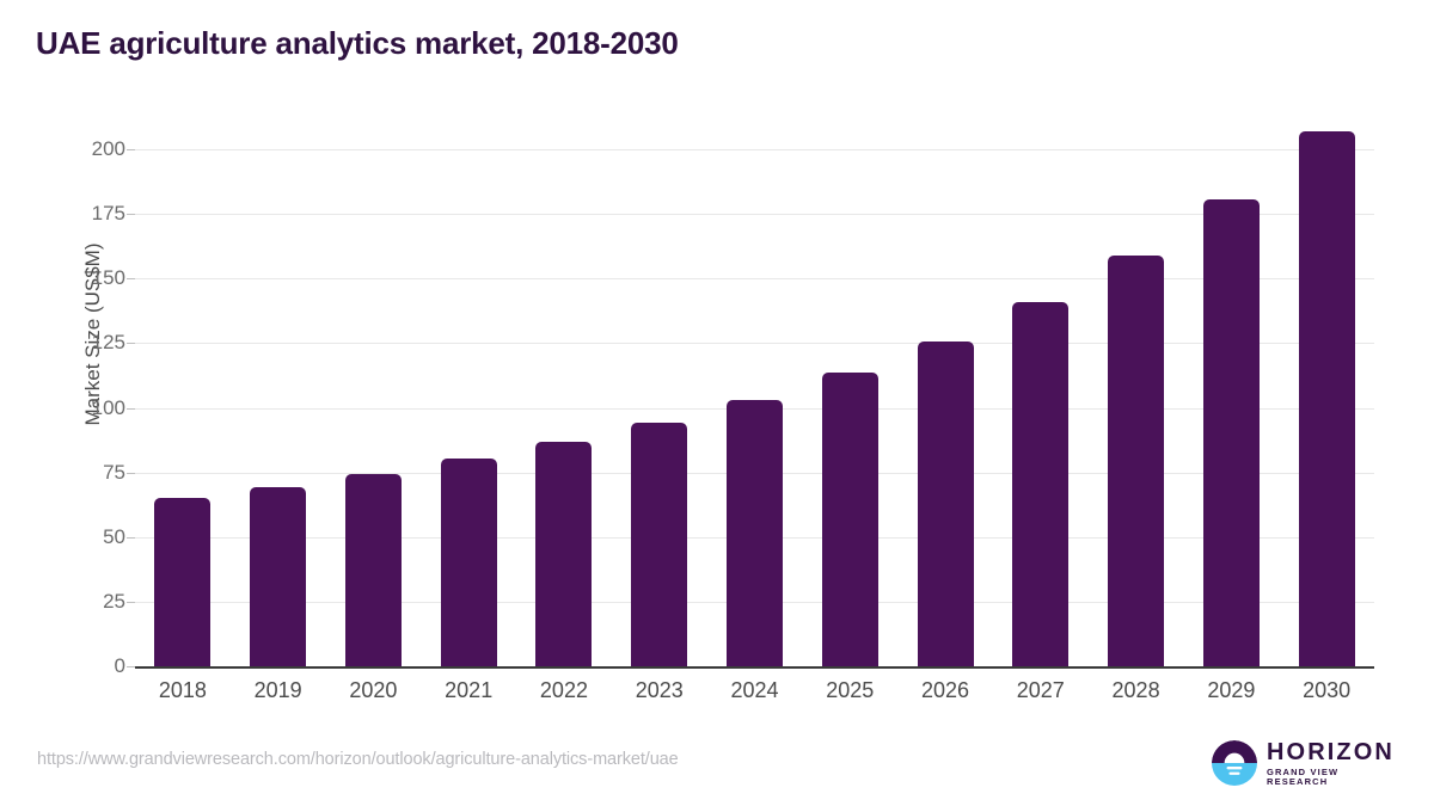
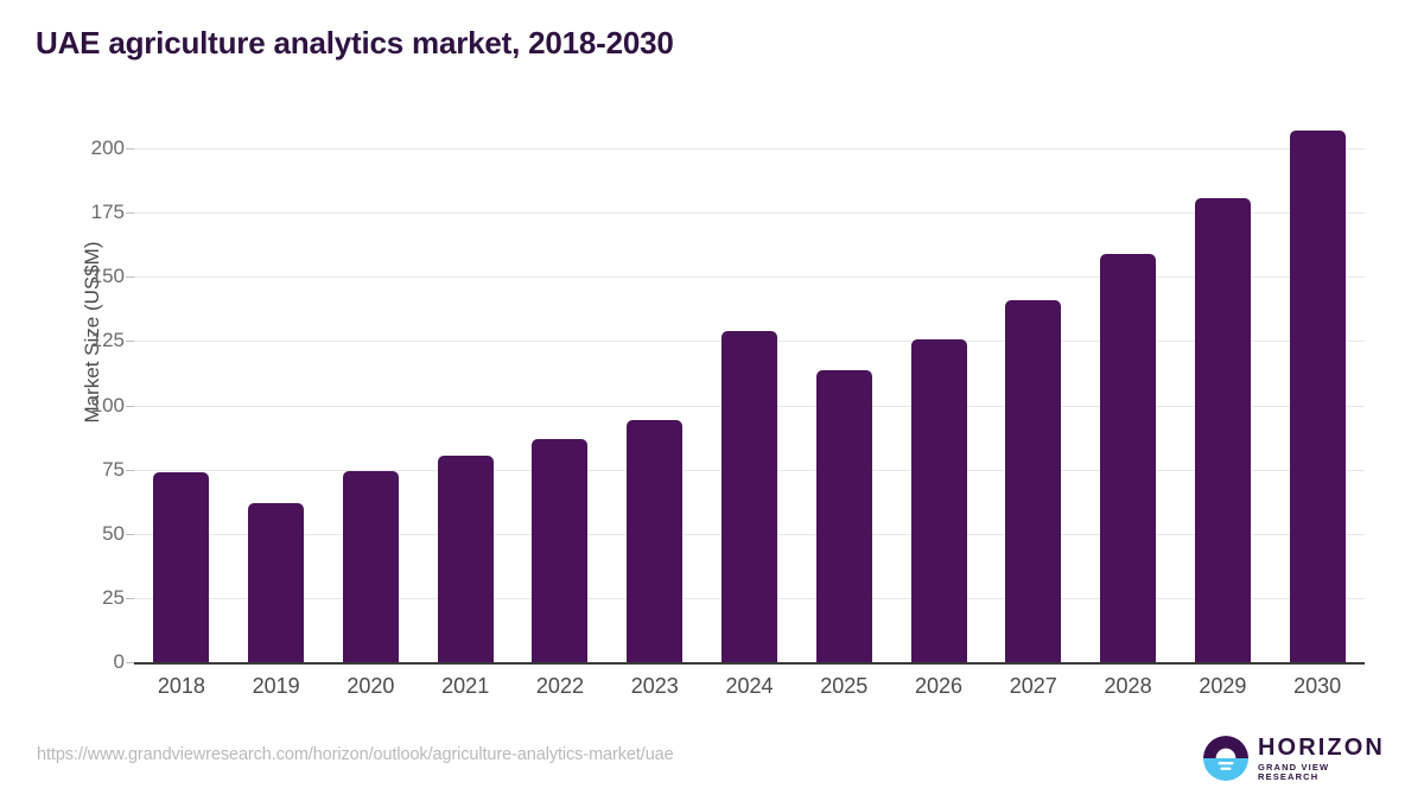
2018: 65 -> 74
2019: 70 -> 62
2024: 103 -> 129
